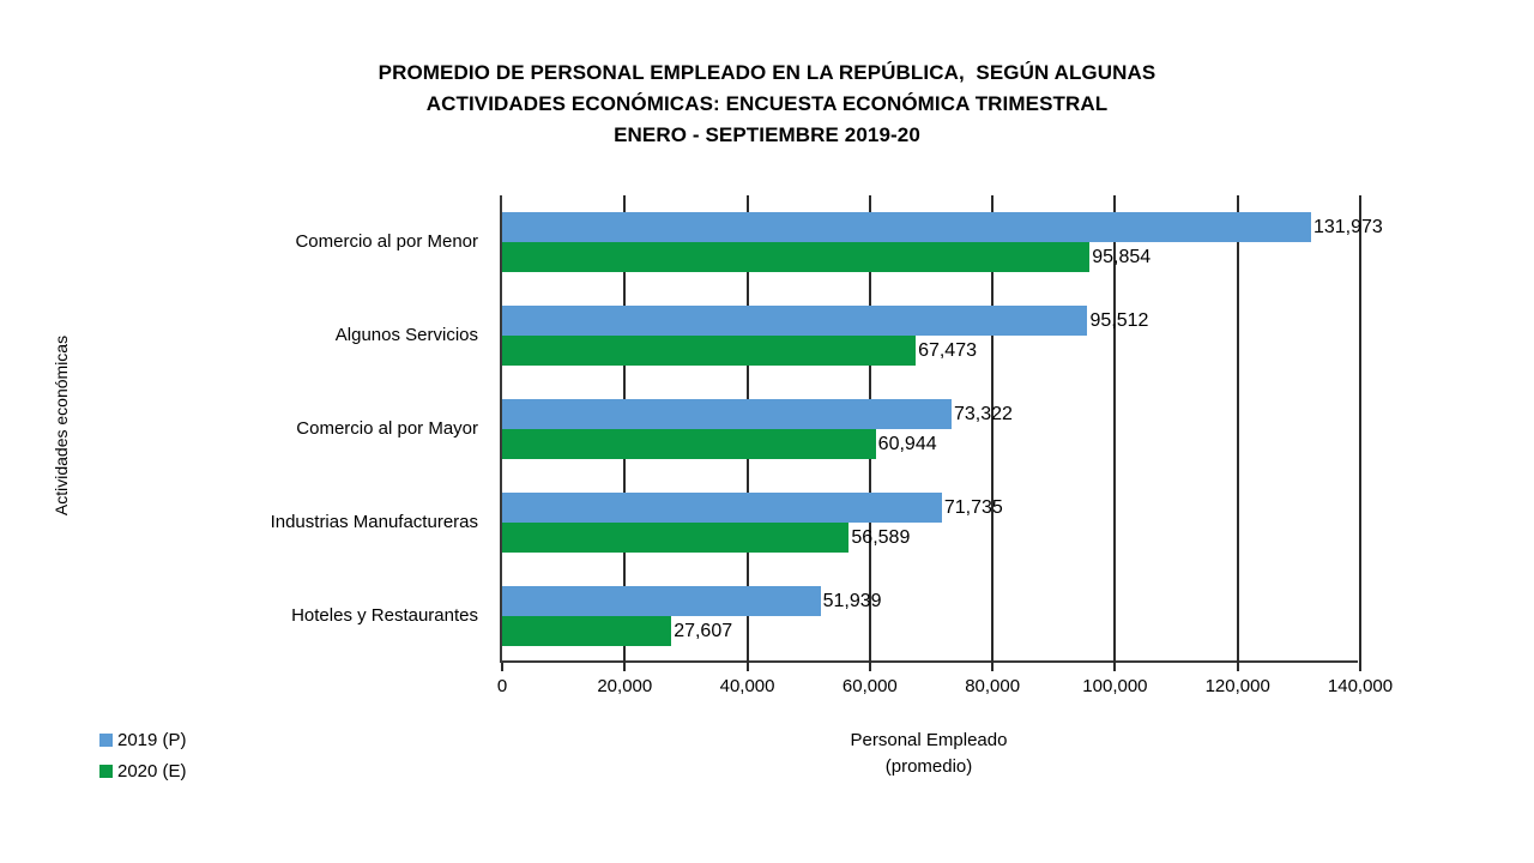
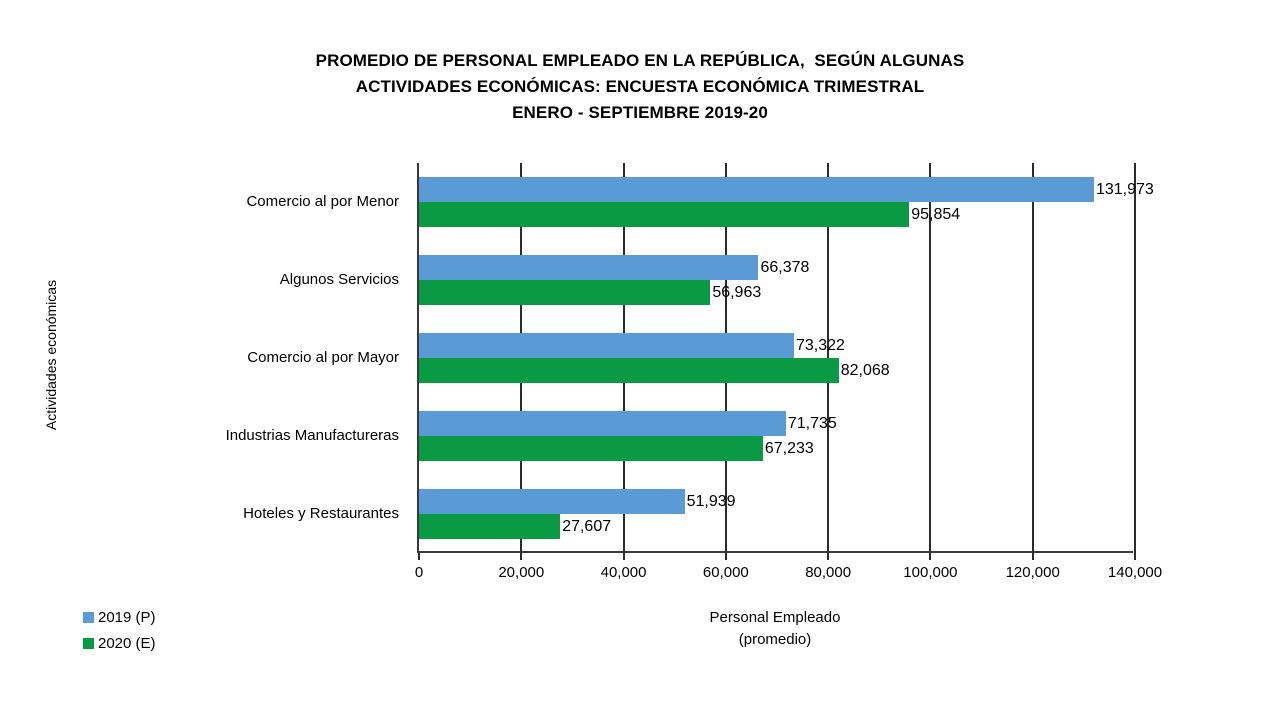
2019 (P)/Algunos Servicios: 95,512 -> 66,378
2020 (E)/Algunos Servicios: 67,473 -> 56,963
2020 (E)/Comercio al por Mayor: 60,944 -> 82,068
2020 (E)/Industrias Manufactureras: 56,589 -> 67,233
